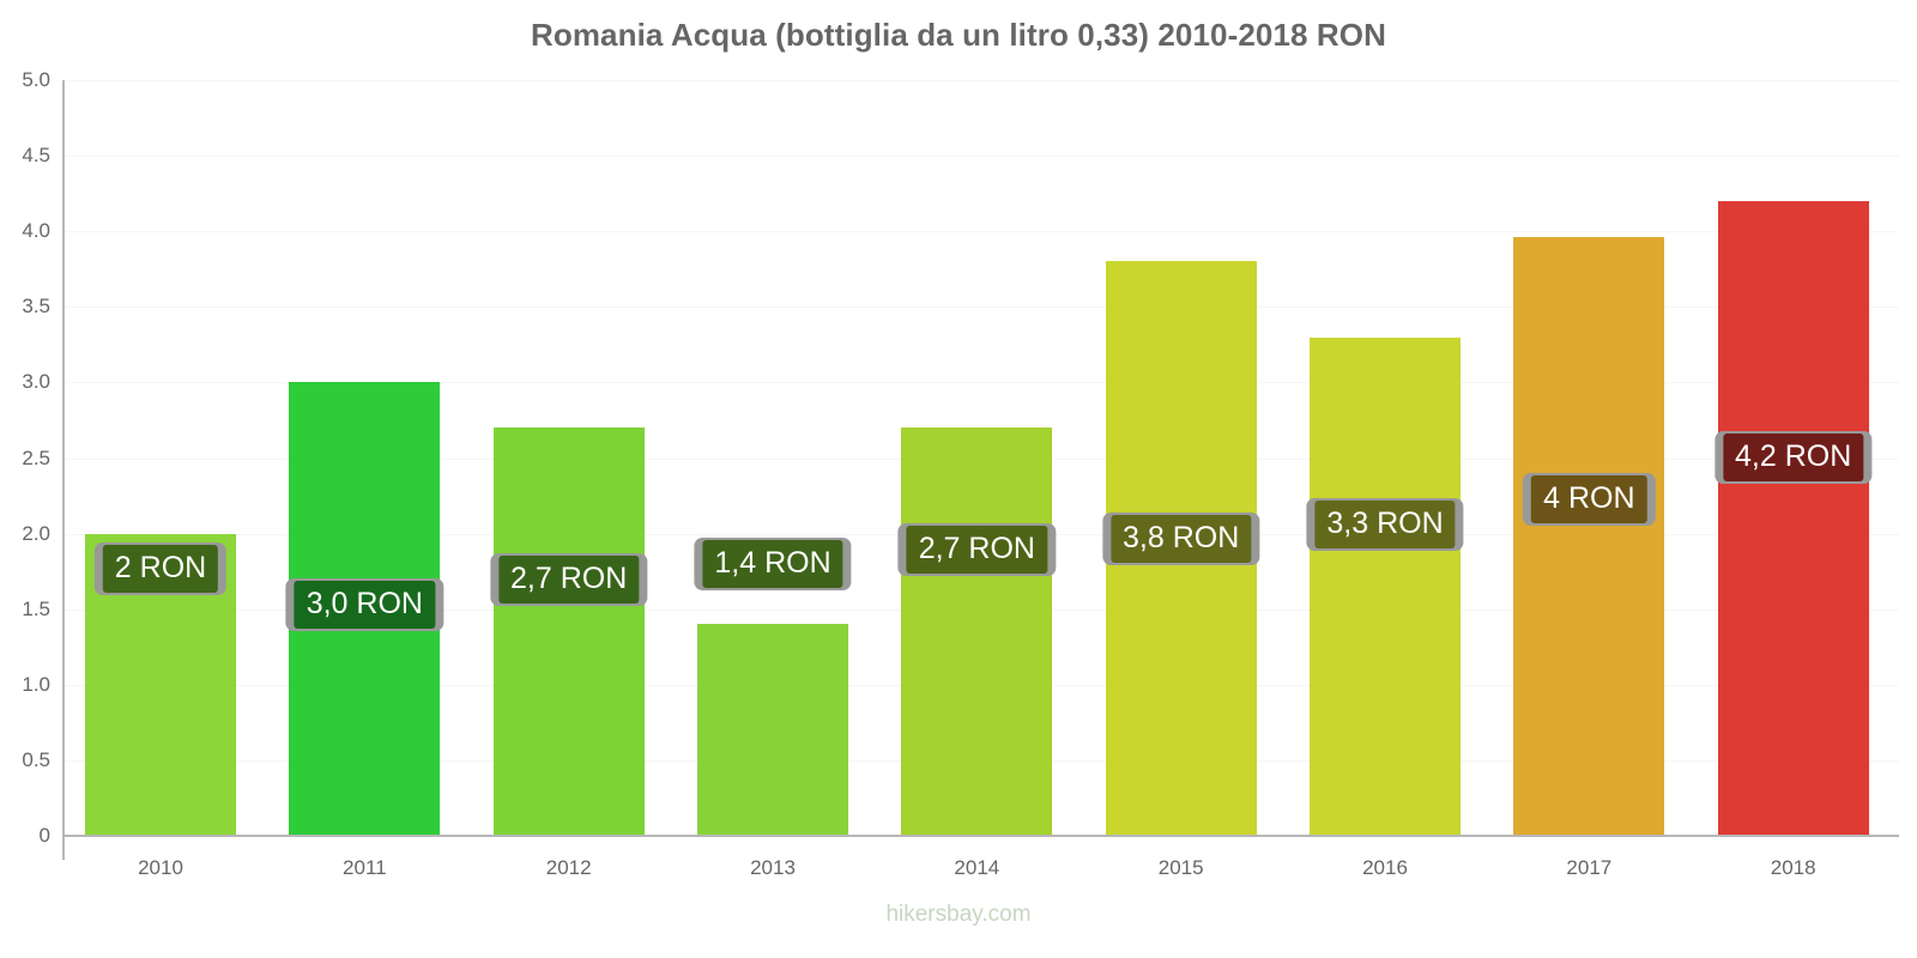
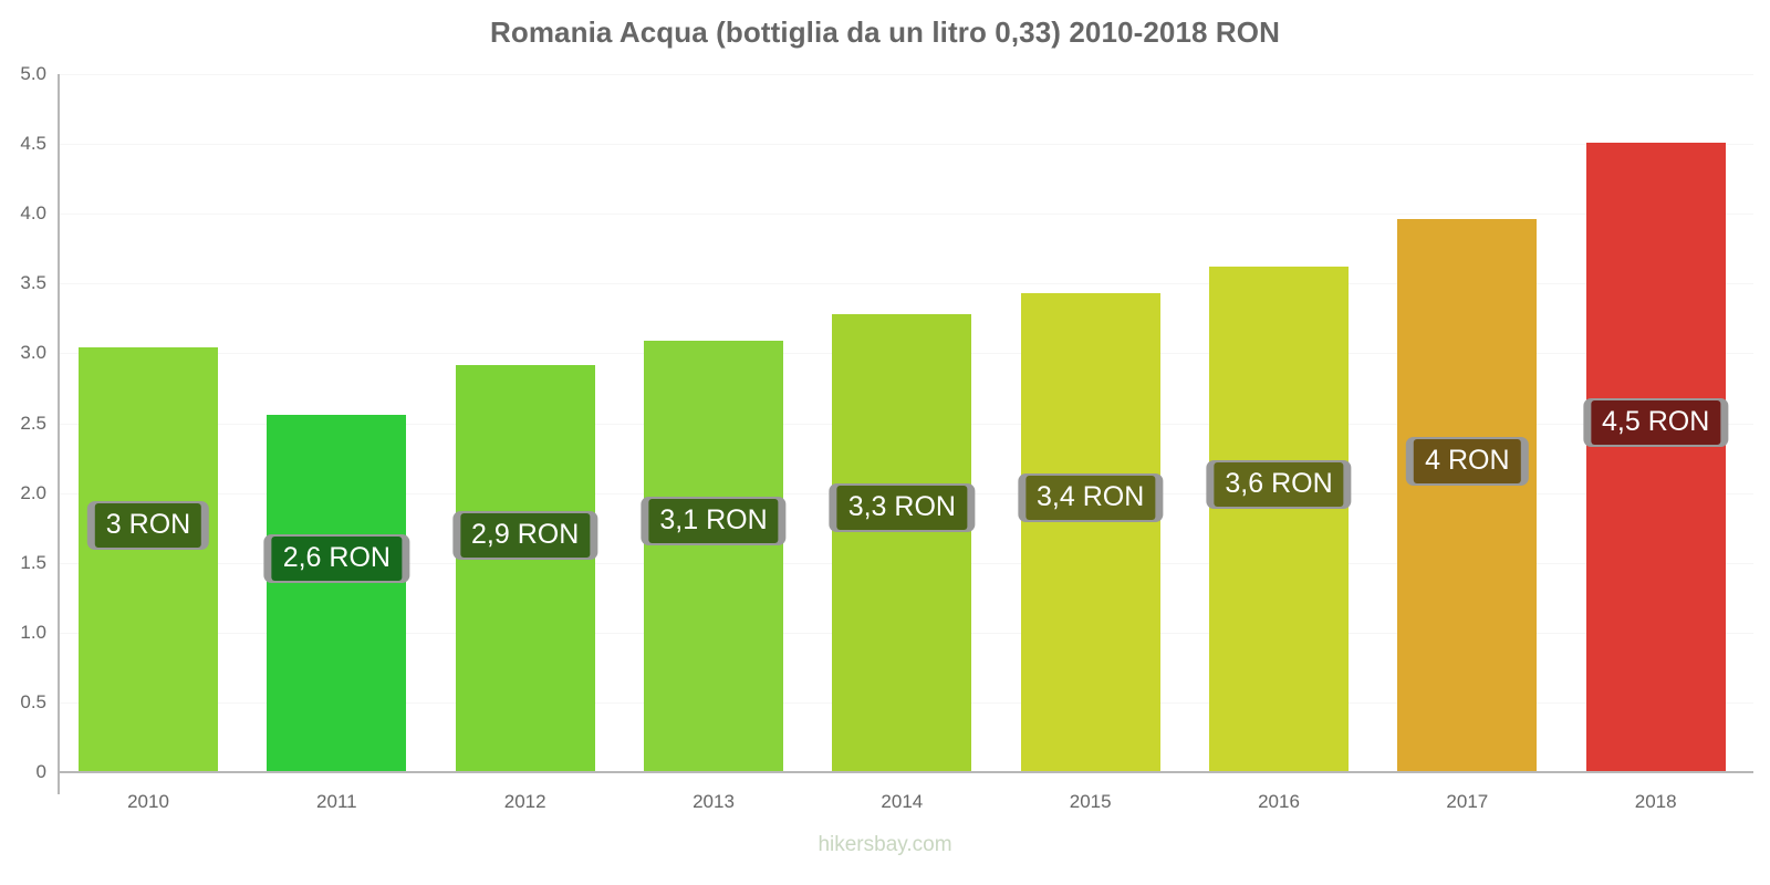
2010: 2 -> 3
2011: 3,0 -> 2,6
2012: 2,7 -> 2,9
2013: 1,4 -> 3,1
2014: 2,7 -> 3,3
2015: 3,8 -> 3,4
2016: 3,3 -> 3,6
2018: 4,2 -> 4,5
